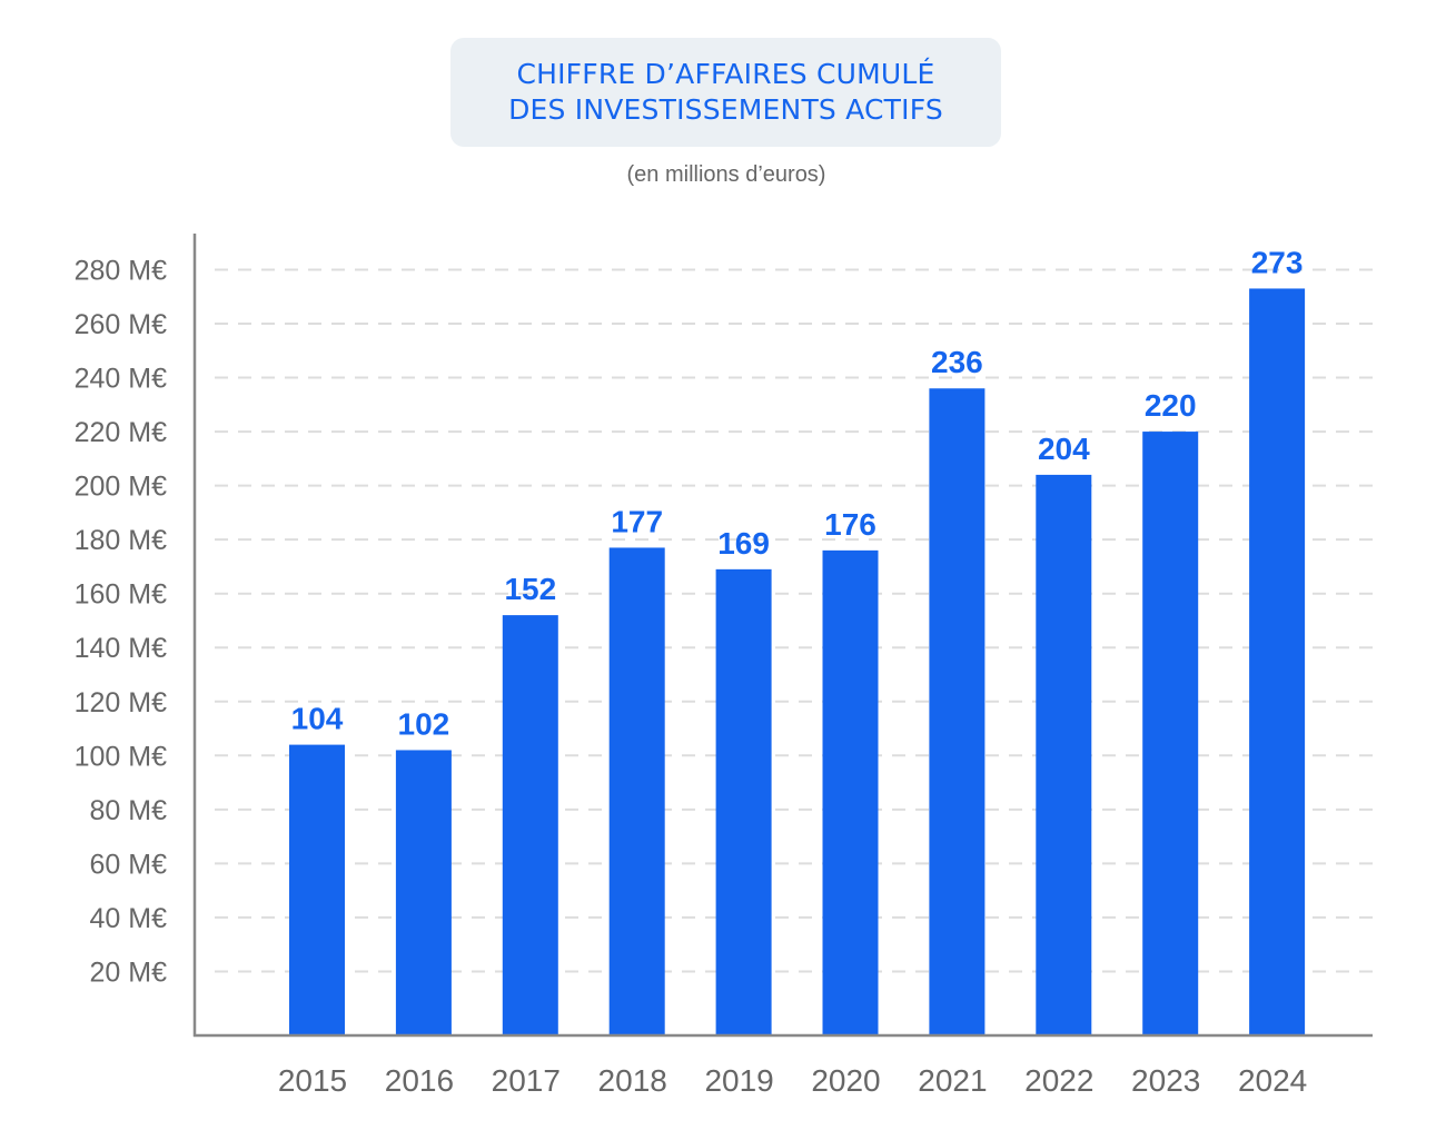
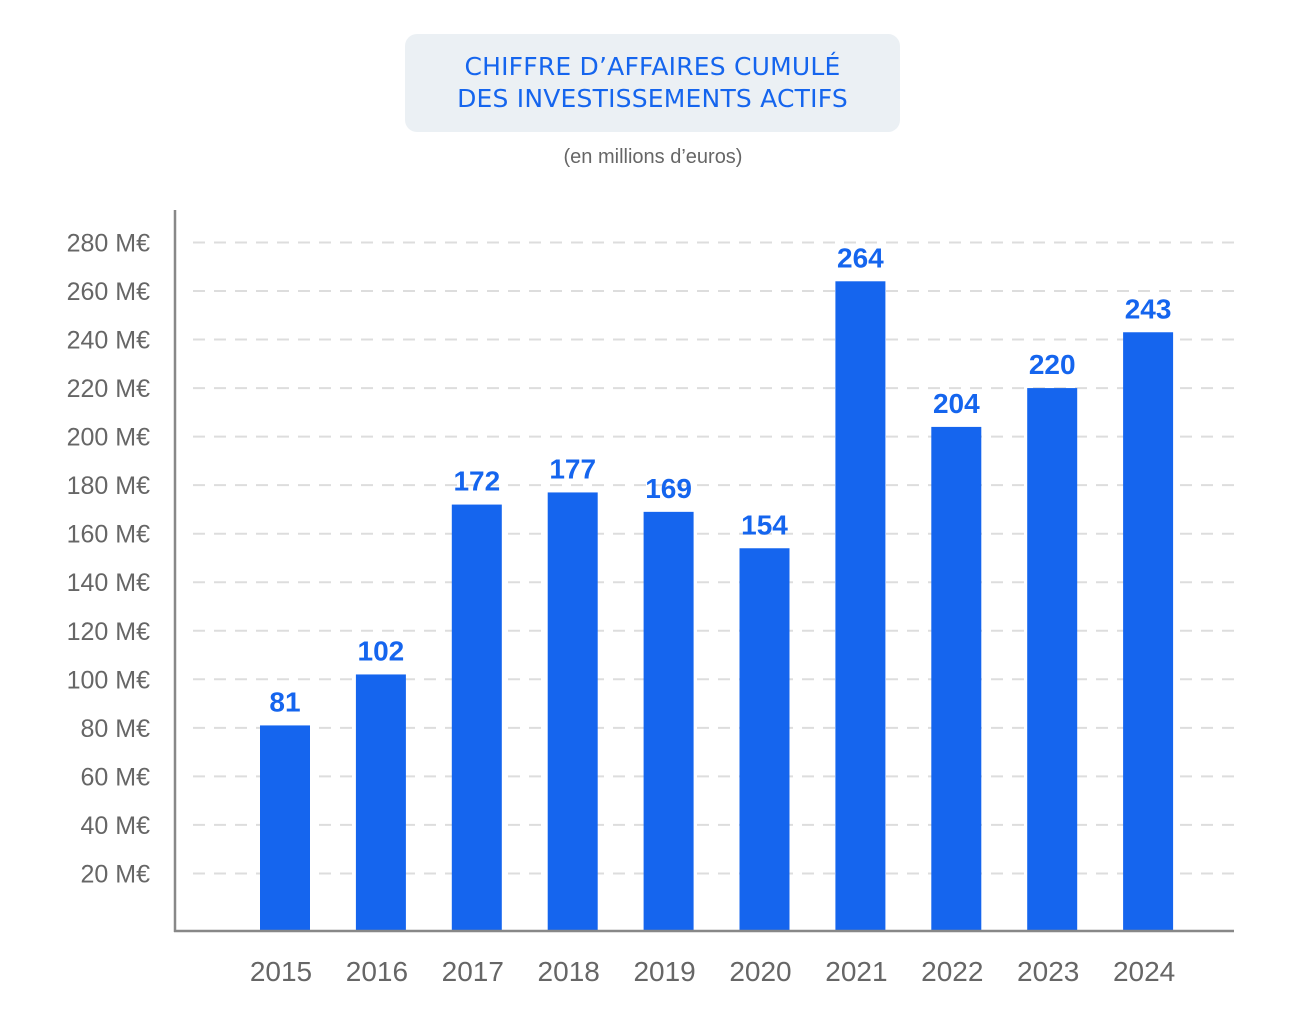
2015: 104 -> 81
2017: 152 -> 172
2020: 176 -> 154
2021: 236 -> 264
2024: 273 -> 243
